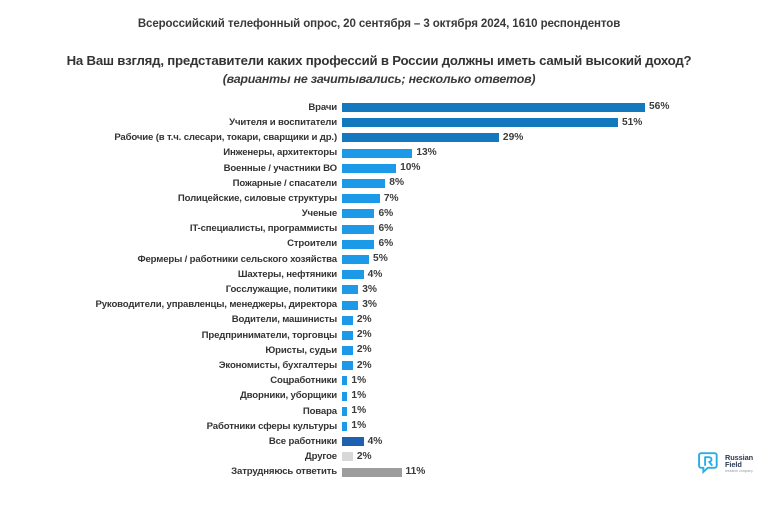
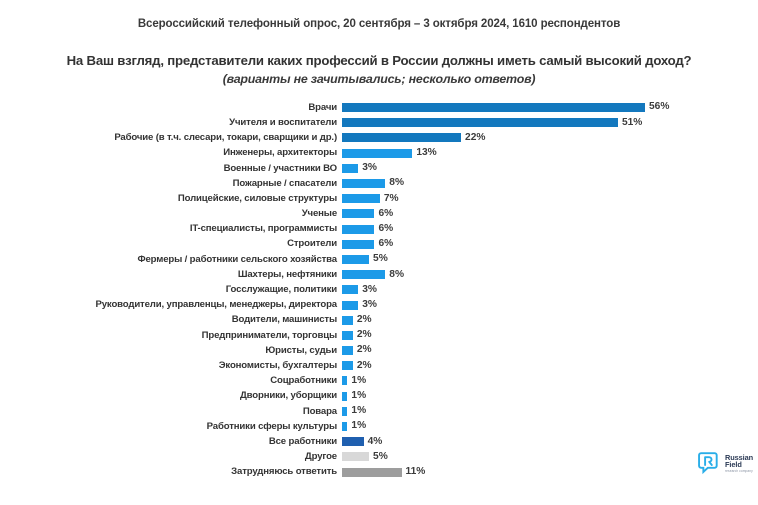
Рабочие (в т.ч. слесари, токари, сварщики и др.): 29% -> 22%
Военные / участники ВО: 10% -> 3%
Шахтеры, нефтяники: 4% -> 8%
Другое: 2% -> 5%
